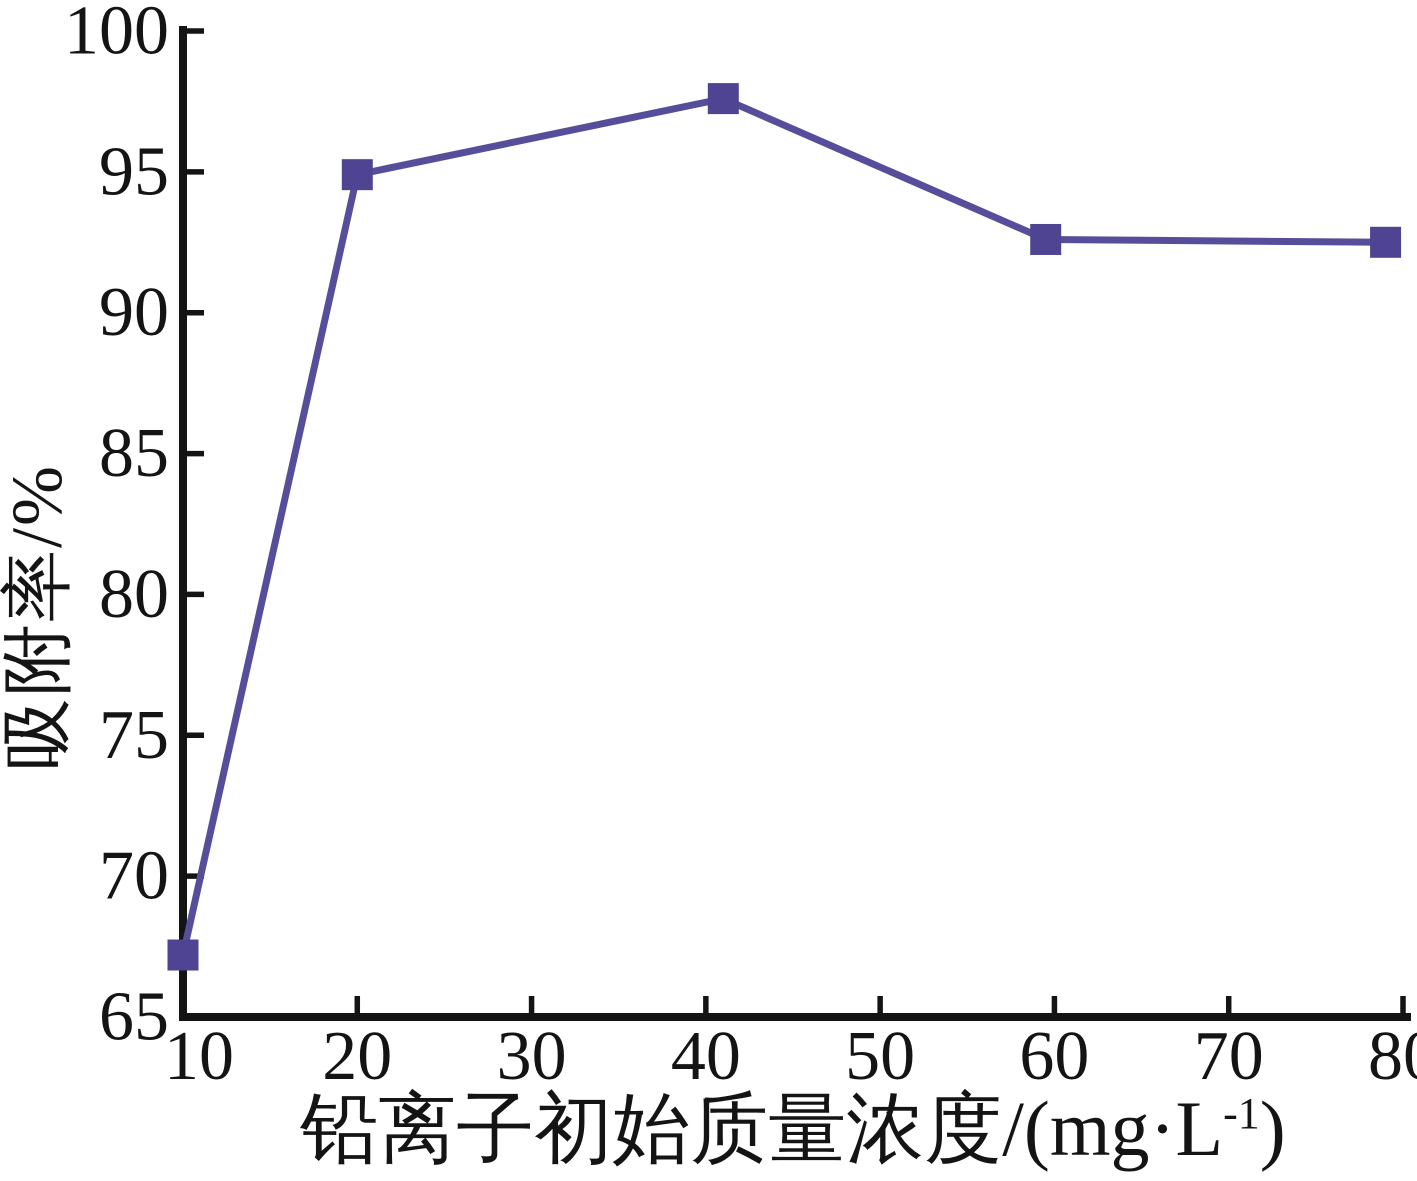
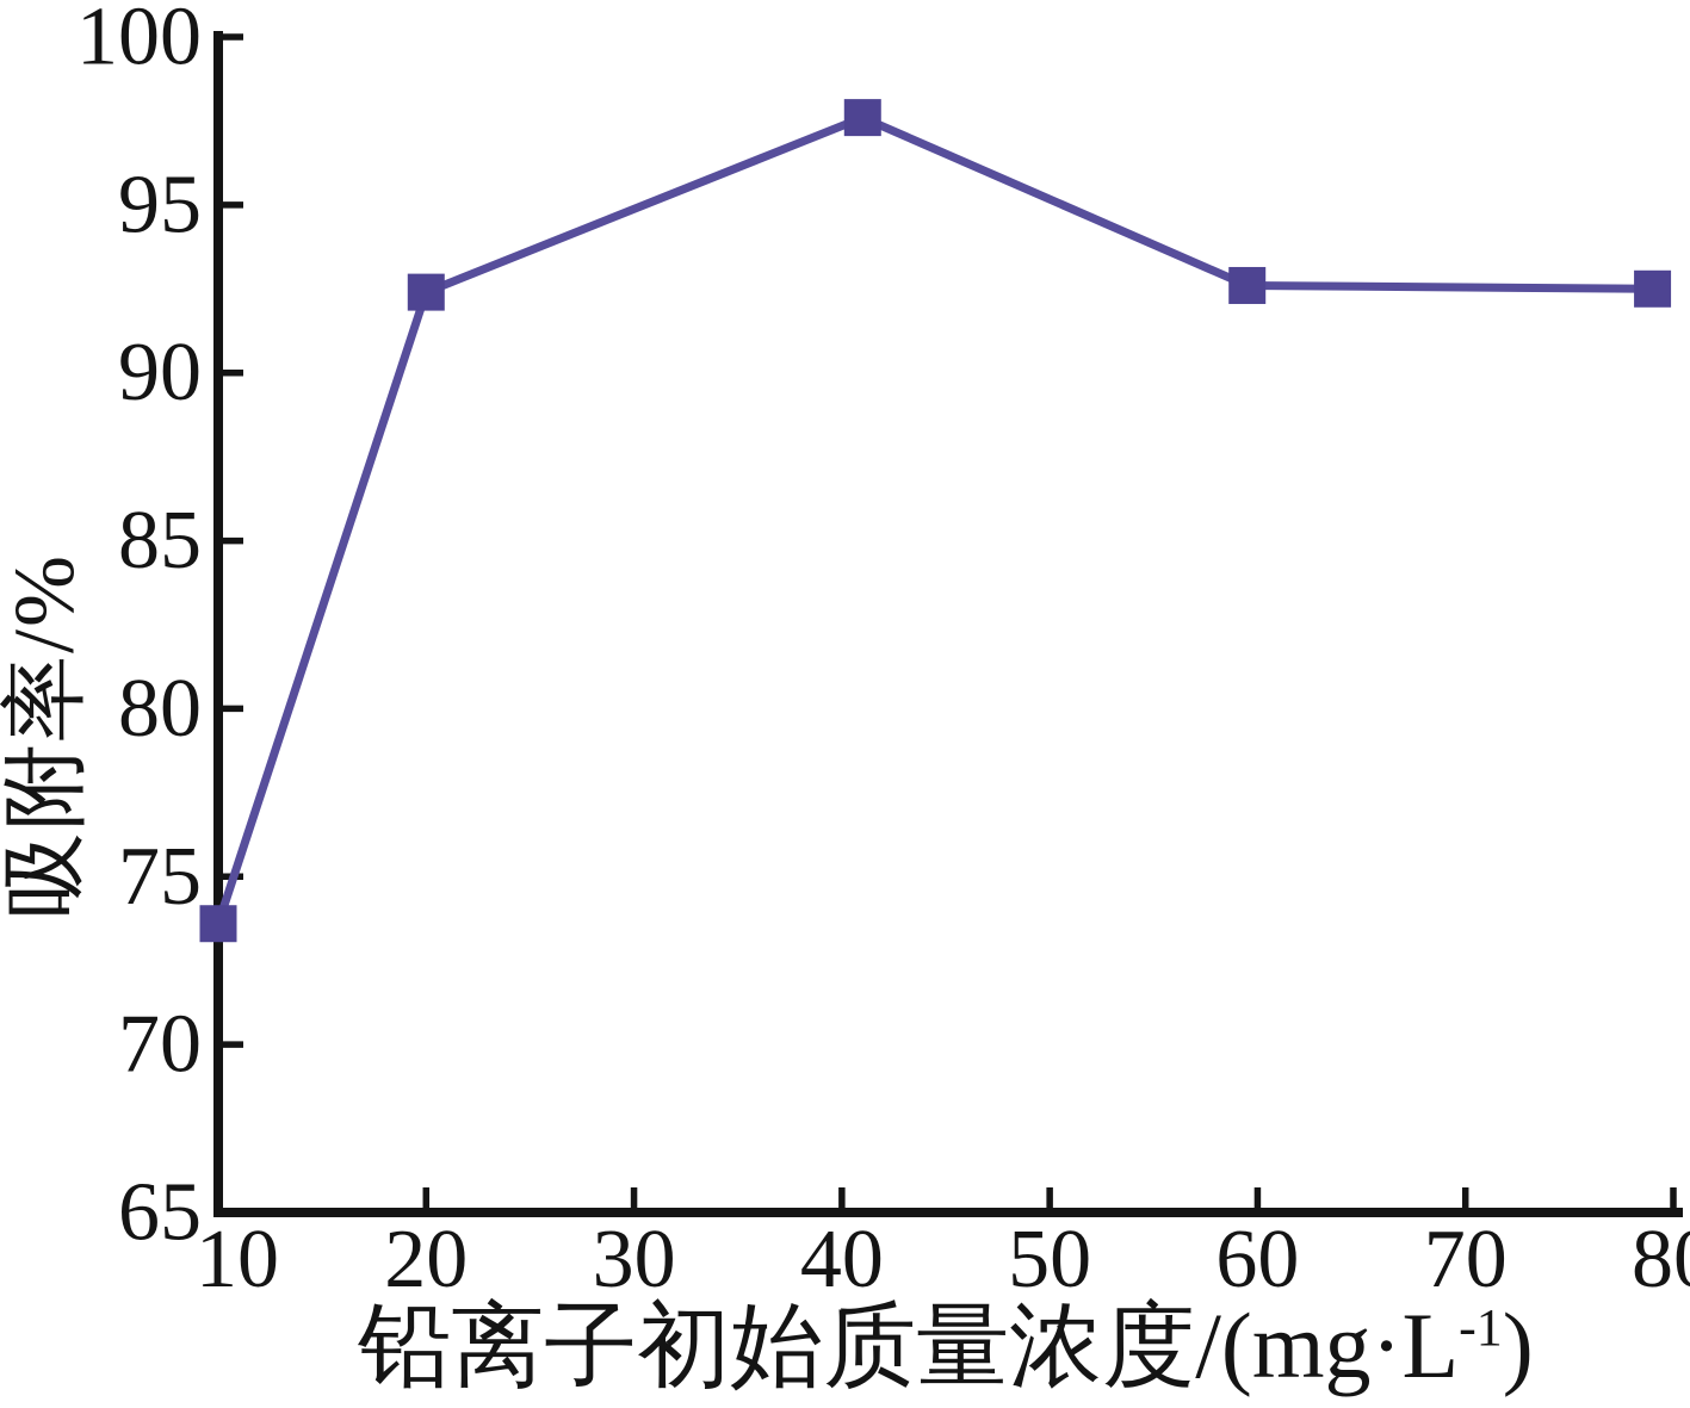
10: 67.2 -> 73.6
20: 94.9 -> 92.4
